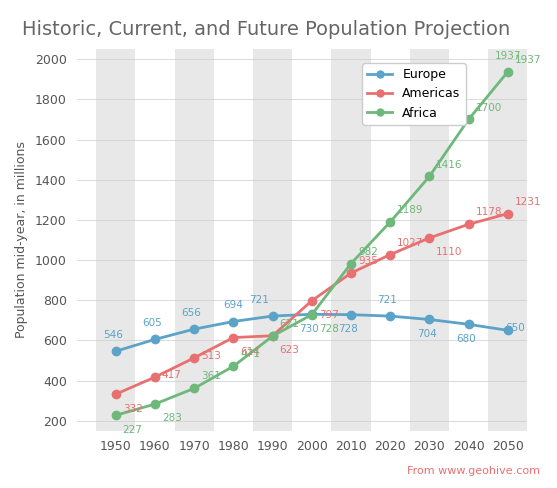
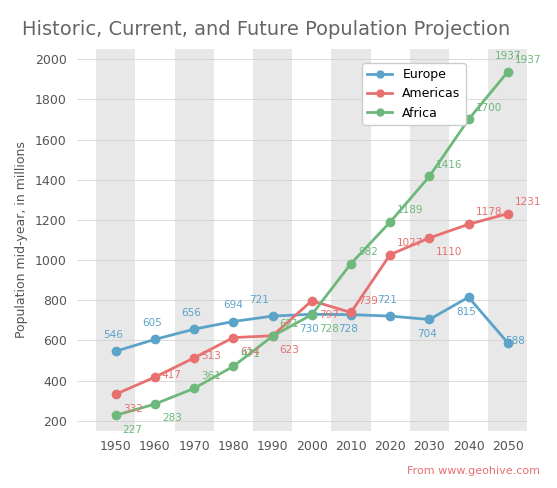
Americas/2010: 935 -> 739
Europe/2040: 680 -> 815
Europe/2050: 650 -> 588
